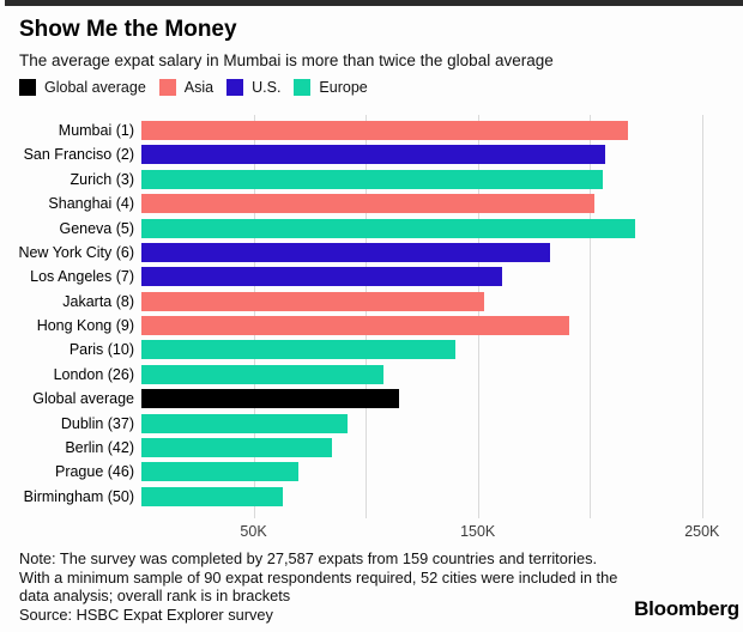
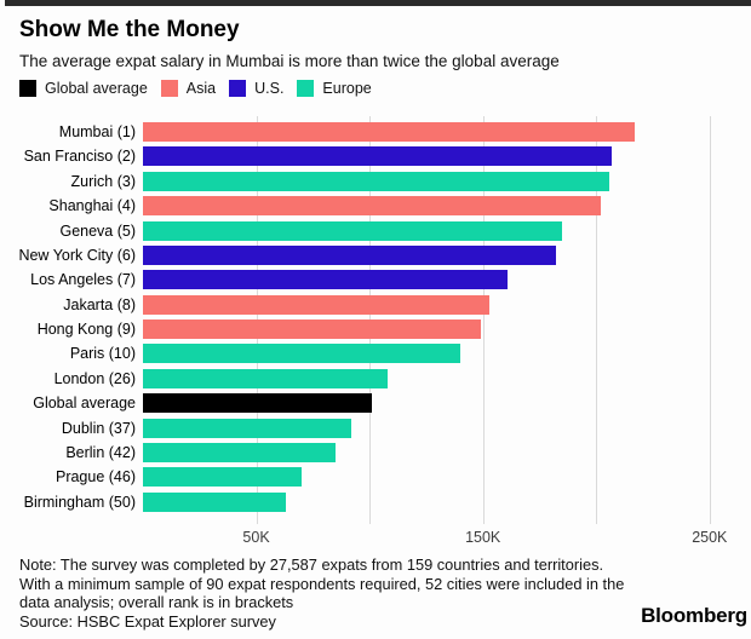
Geneva (5): 220K -> 185K
Hong Kong (9): 191K -> 149K
Global average: 115K -> 101K
